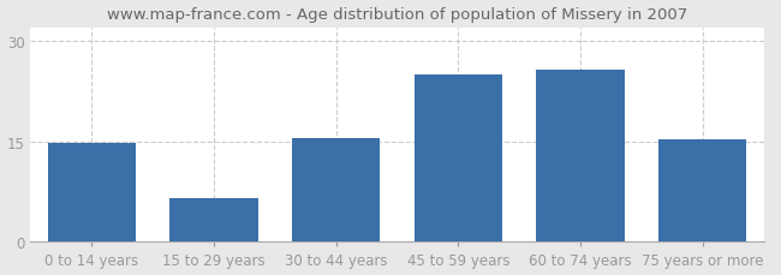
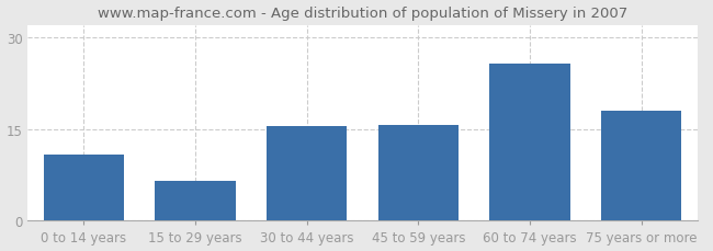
0 to 14 years: 14.7 -> 10.8
45 to 59 years: 25.0 -> 15.6
75 years or more: 15.3 -> 18.0
